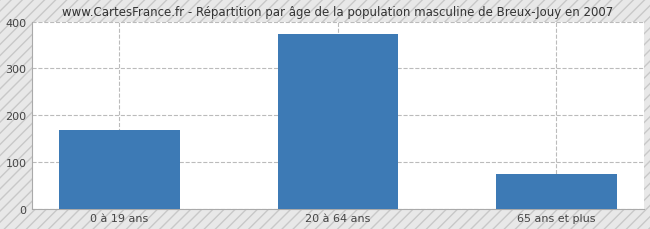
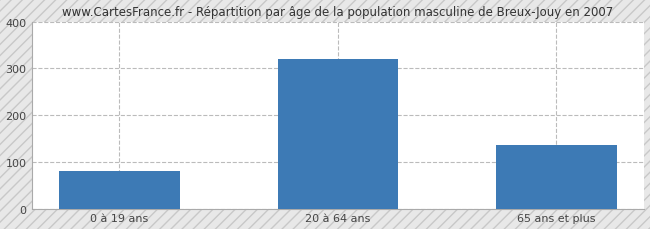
0 à 19 ans: 168 -> 80
20 à 64 ans: 373 -> 320
65 ans et plus: 75 -> 135
